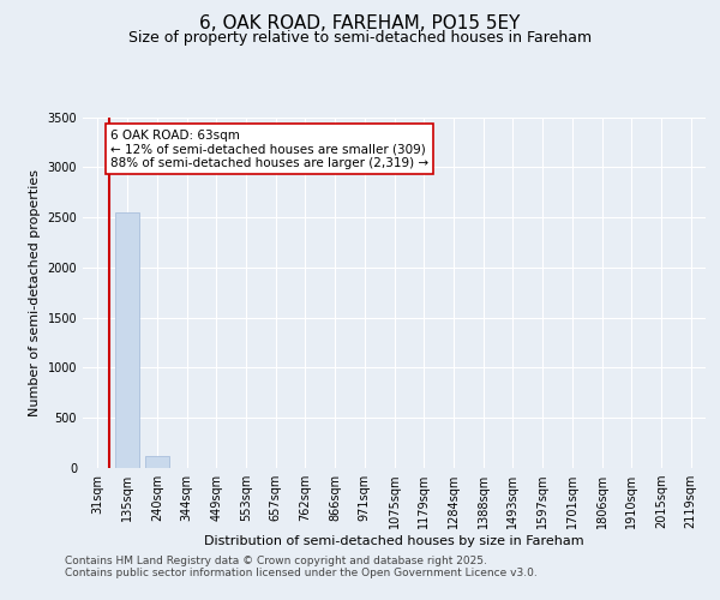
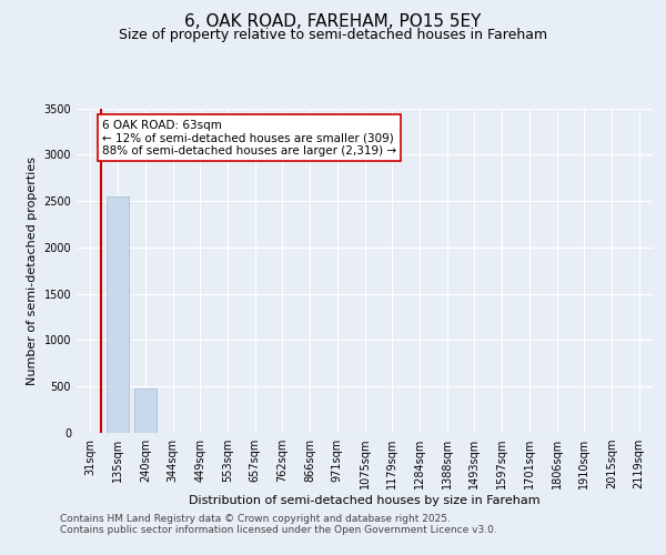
240sqm: 120 -> 480
